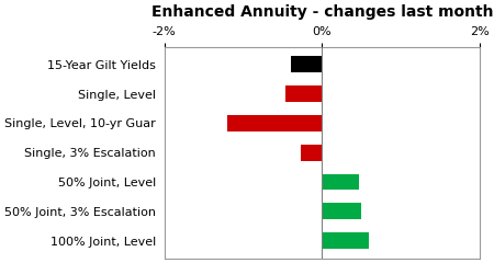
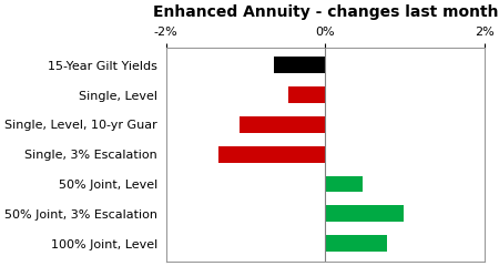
15-Year Gilt Yields: -0.40% -> -0.64%
Single, Level, 10-yr Guar: -1.20% -> -1.08%
Single, 3% Escalation: -0.27% -> -1.34%
50% Joint, 3% Escalation: 0.49% -> 0.98%
100% Joint, Level: 0.60% -> 0.78%
